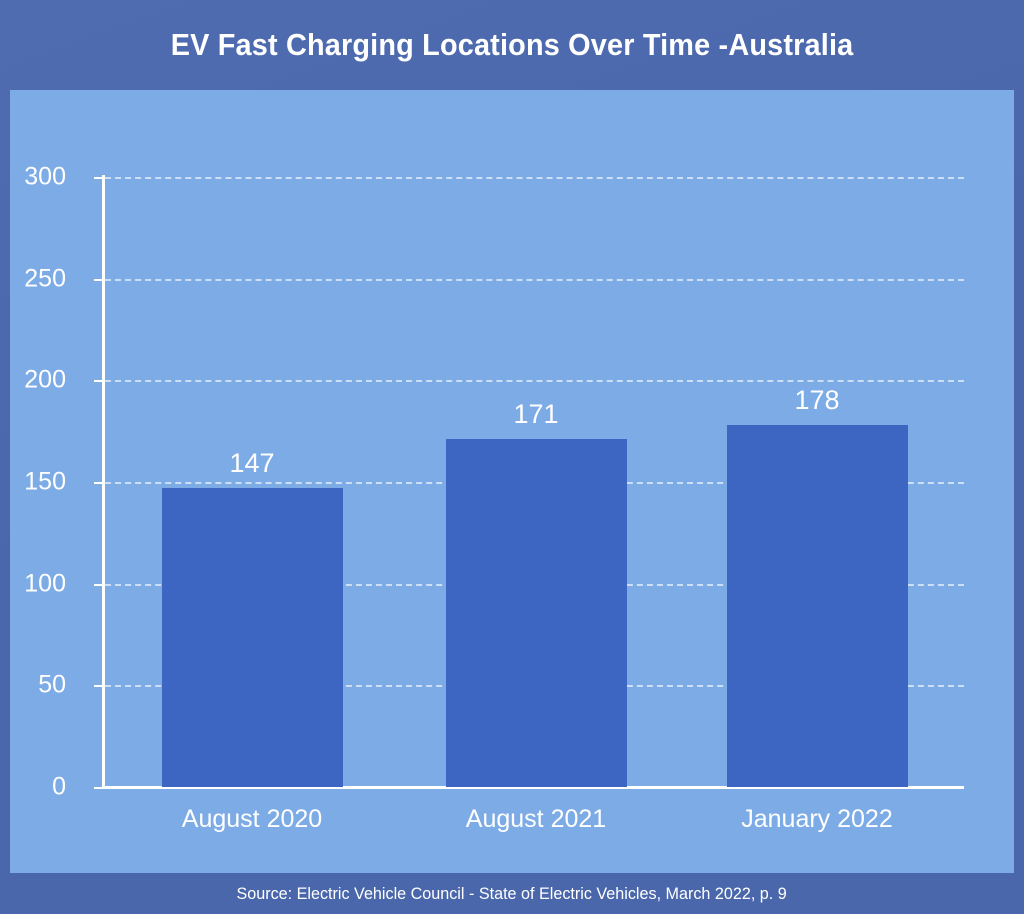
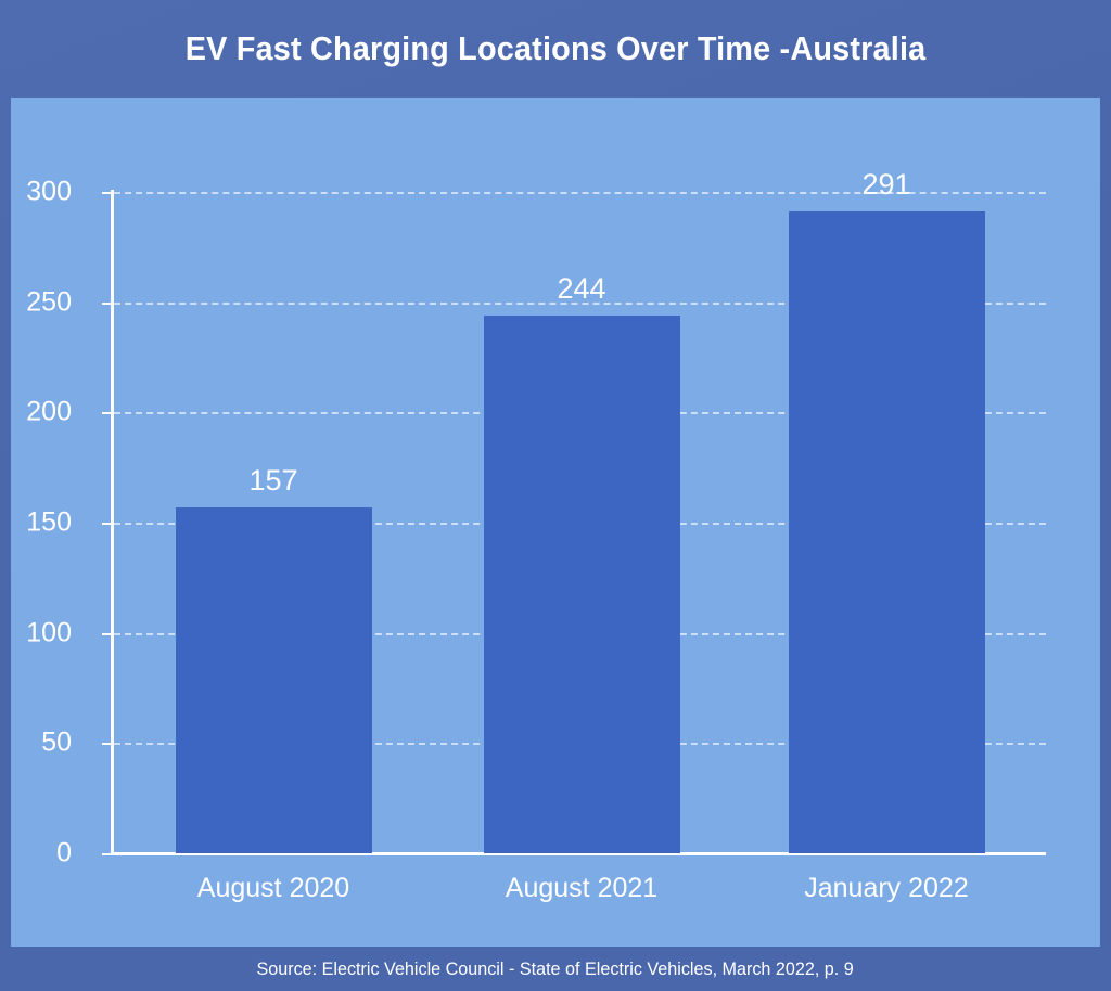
August 2020: 147 -> 157
August 2021: 171 -> 244
January 2022: 178 -> 291
